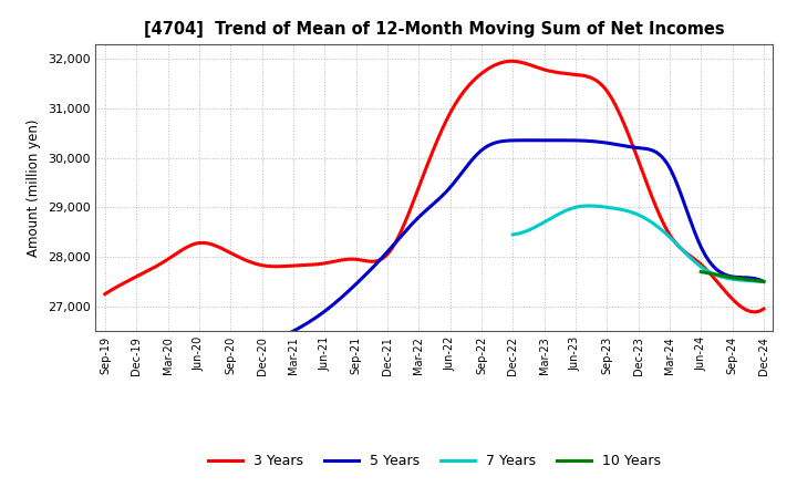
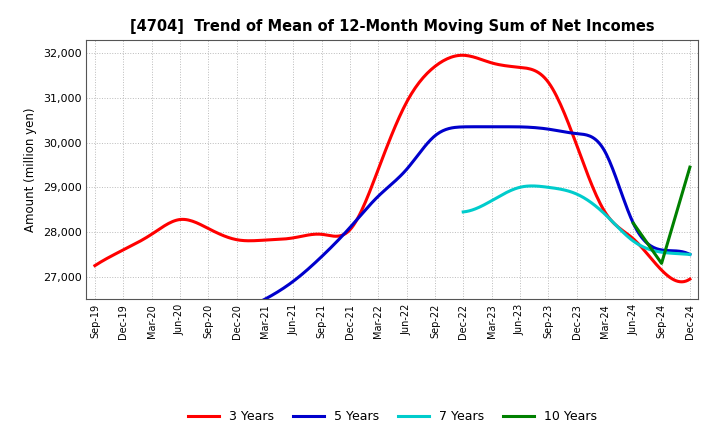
10 Years/Jun-24: 27,700 -> 28,200
10 Years/Sep-24: 27,580 -> 27,300
10 Years/Dec-24: 27,500 -> 29,450
